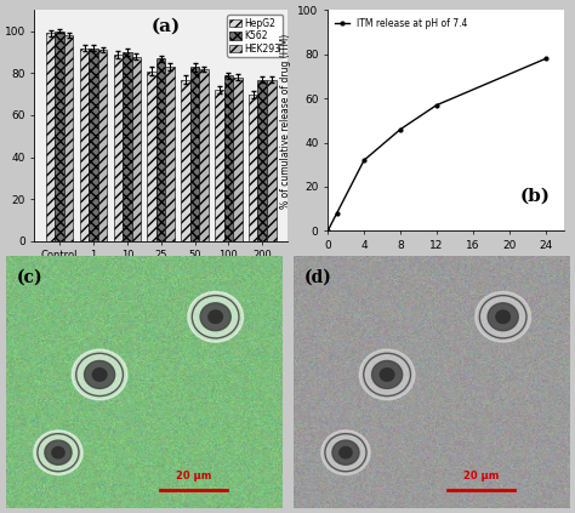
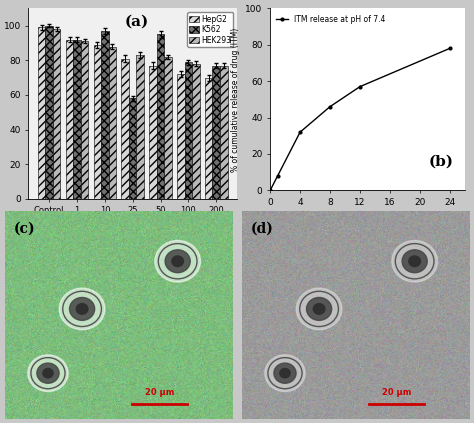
K562/10: 90 -> 97
K562/25: 87 -> 58
K562/50: 83 -> 95
